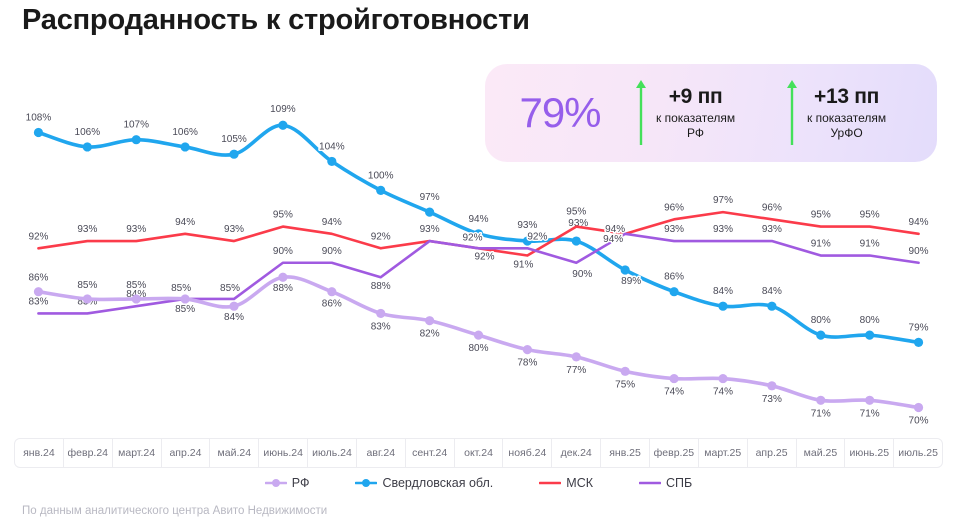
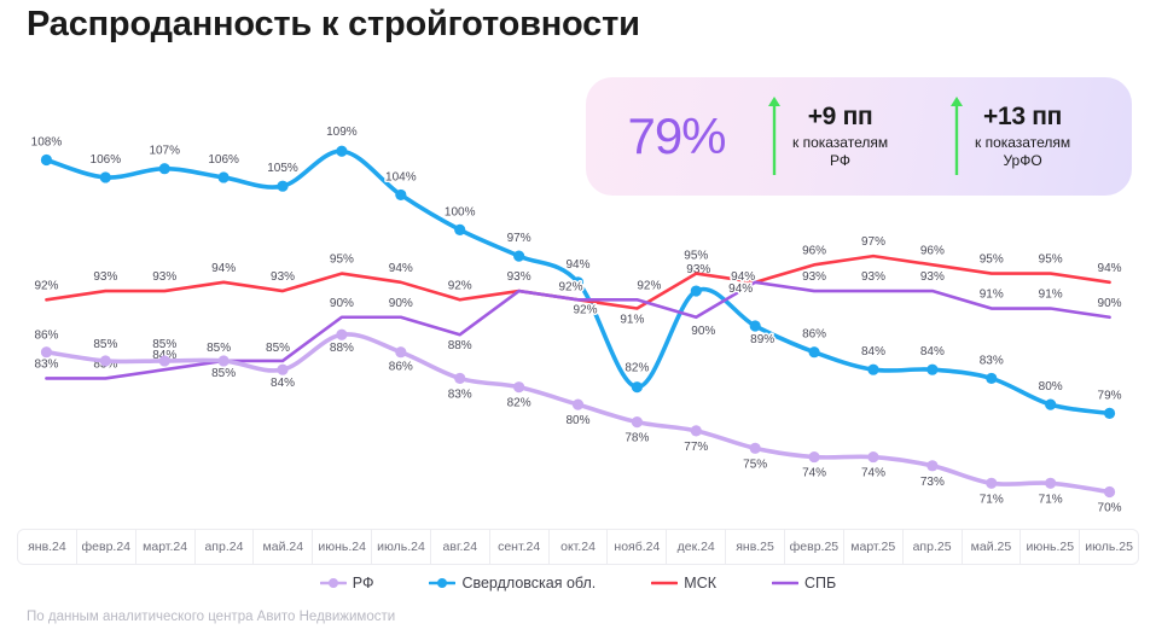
Свердловская обл./нояб.24: 93% -> 82%
Свердловская обл./май.25: 80% -> 83%
